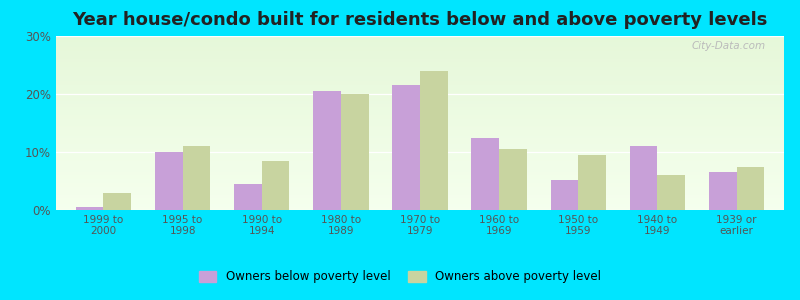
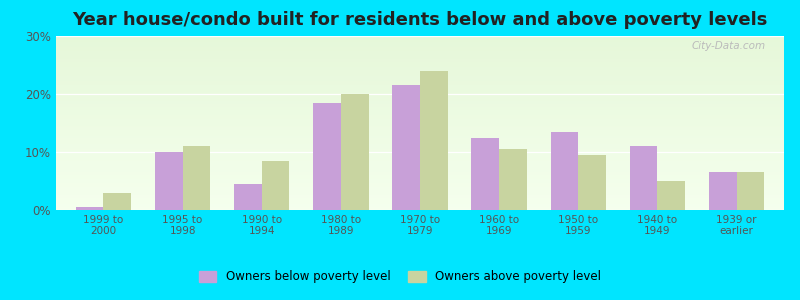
Owners below poverty level/1980 to 1989: 20.6% -> 18.5%
Owners below poverty level/1950 to 1959: 5.2% -> 13.5%
Owners above poverty level/1940 to 1949: 6.0% -> 5.0%
Owners above poverty level/1939 or earlier: 7.4% -> 6.5%
